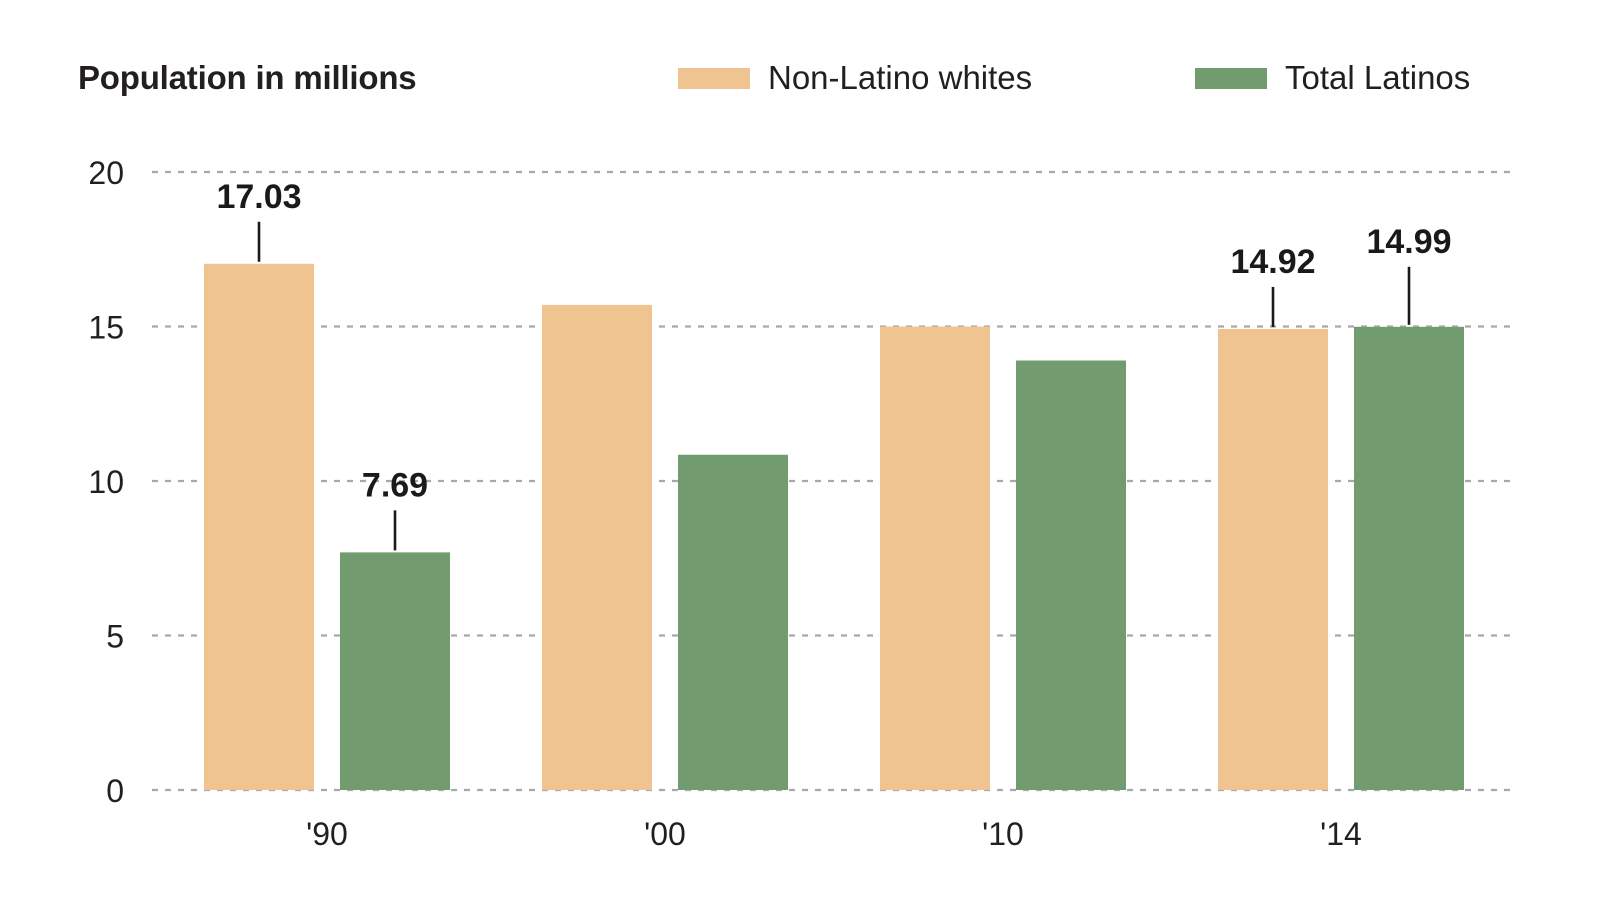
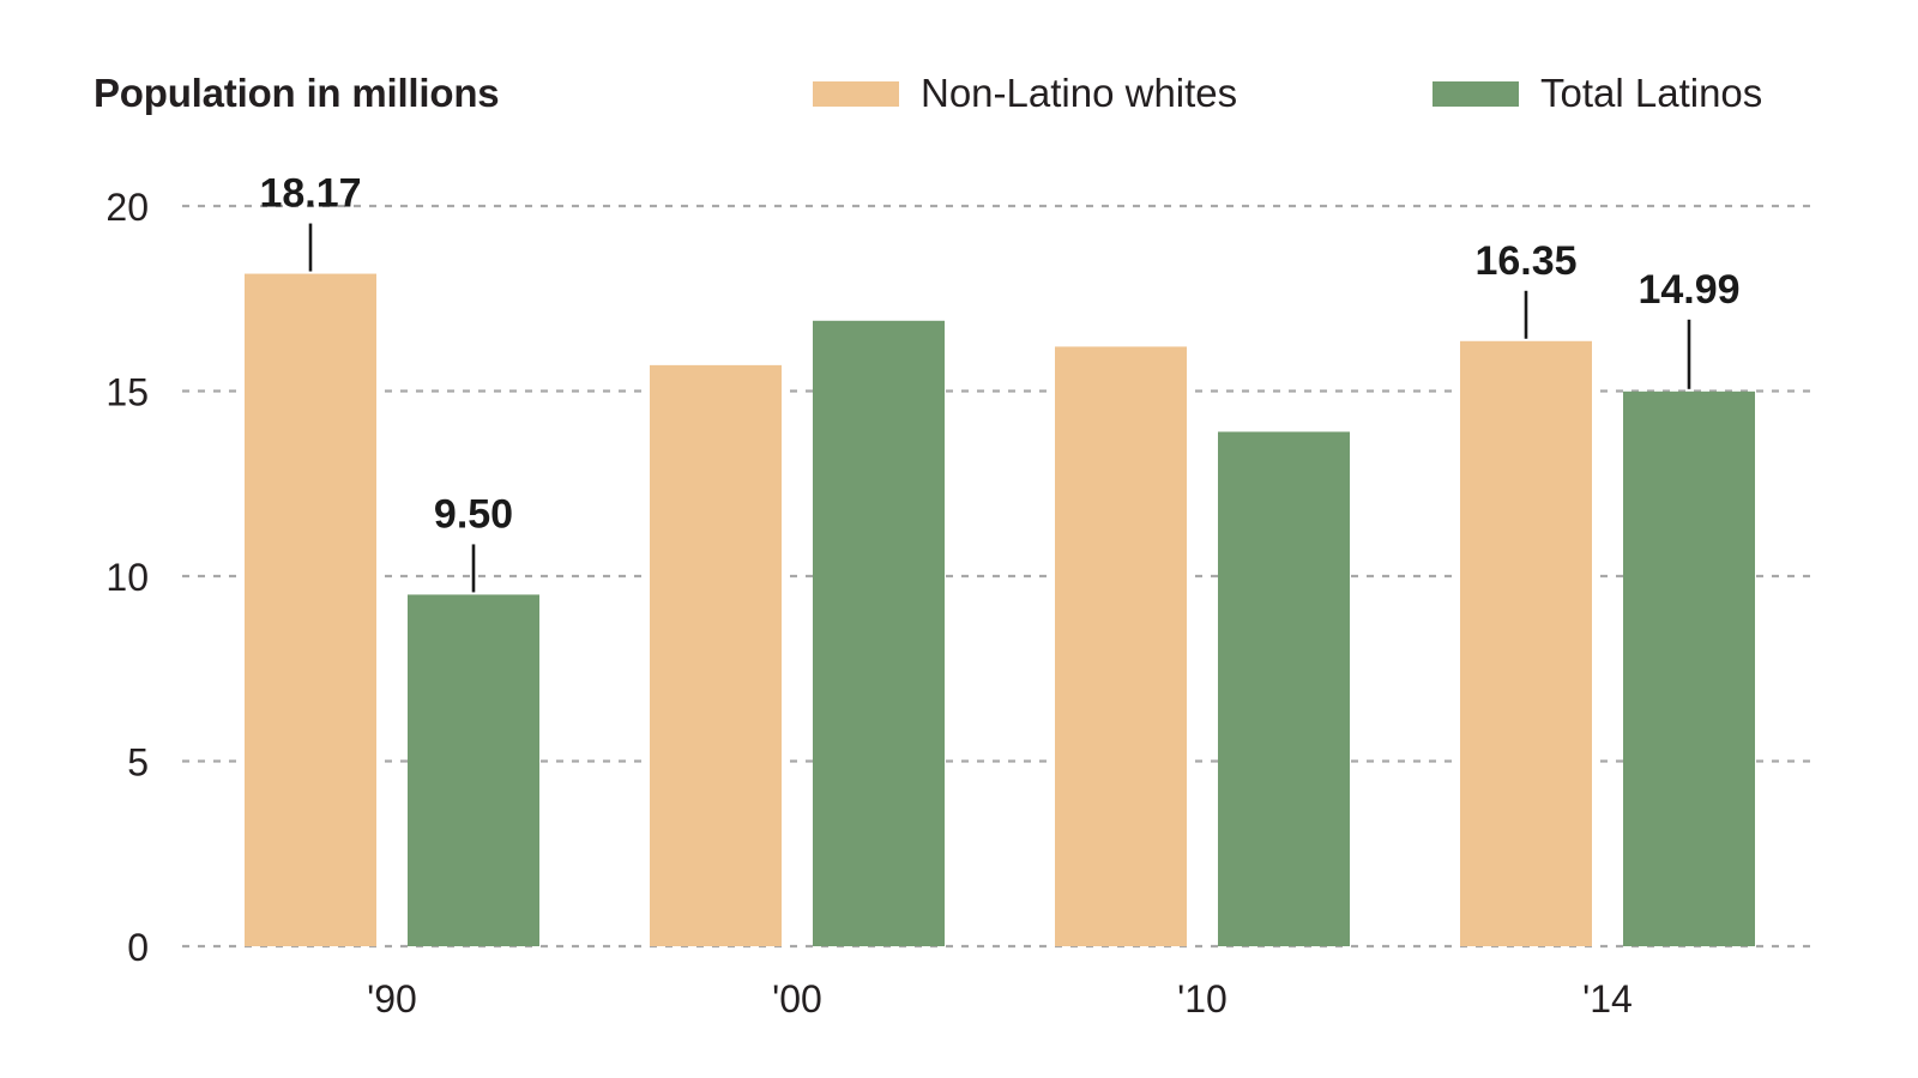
Non-Latino whites/'90: 17.03 -> 18.17
Total Latinos/'90: 7.69 -> 9.50
Total Latinos/'00: 10.8 -> 16.9
Non-Latino whites/'10: 15.0 -> 16.2
Non-Latino whites/'14: 14.92 -> 16.35
